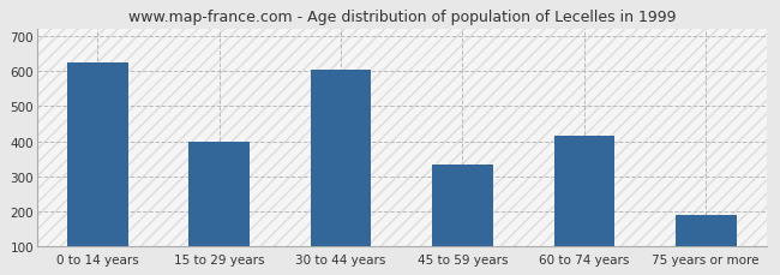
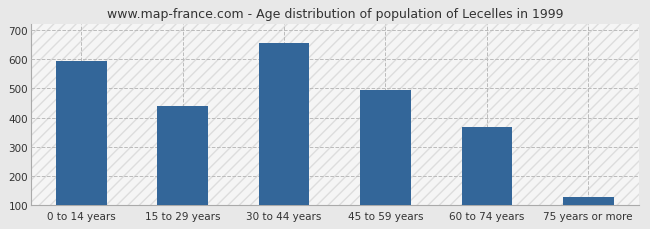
0 to 14 years: 625 -> 595
15 to 29 years: 400 -> 440
30 to 44 years: 605 -> 655
45 to 59 years: 335 -> 493
60 to 74 years: 415 -> 368
75 years or more: 190 -> 128
